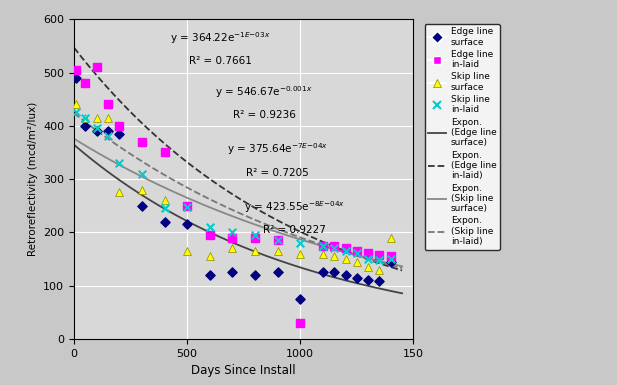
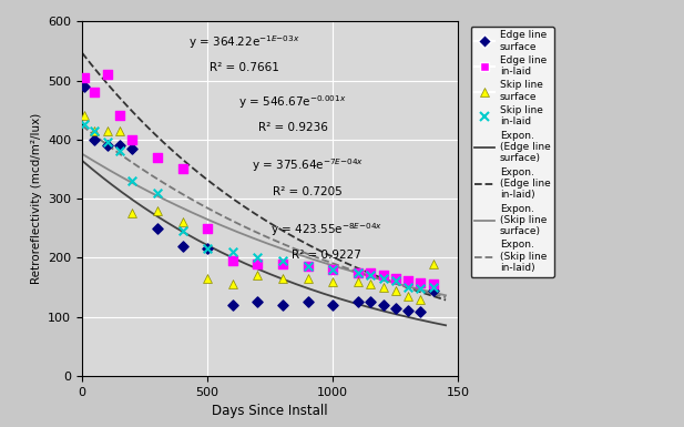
Skip line in-laid/500: 248 -> 215
Edge line surface/1000: 74 -> 120
Edge line in-laid/1000: 30 -> 180
